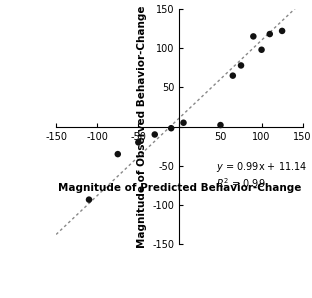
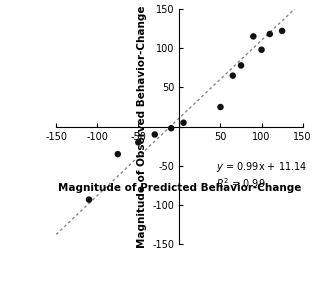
50: 2 -> 25
